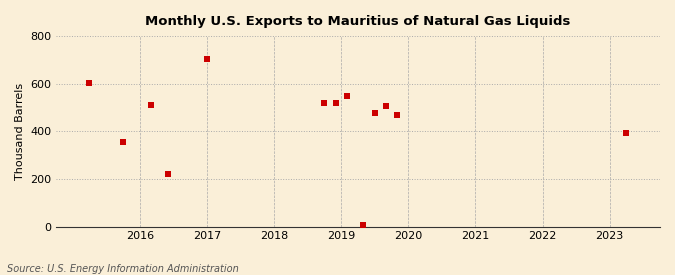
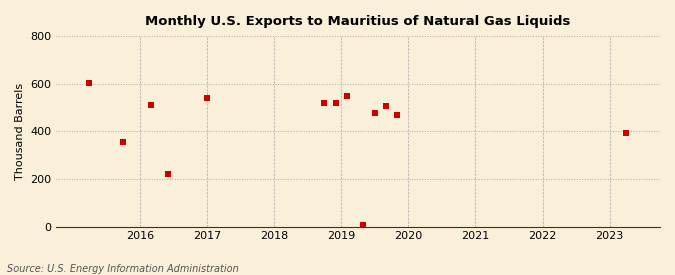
2017: 705 -> 540
